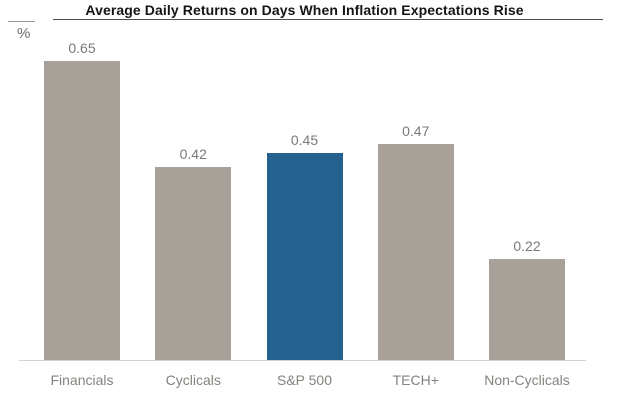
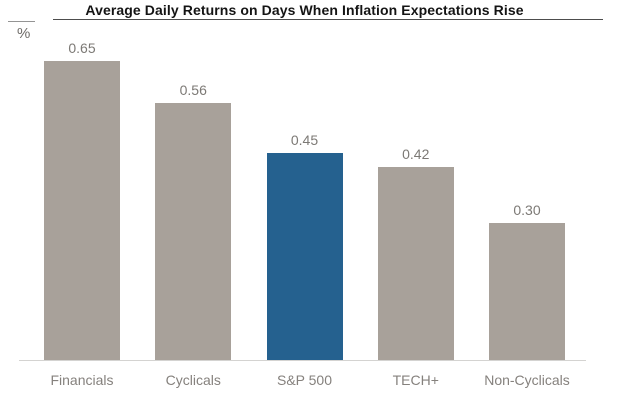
Cyclicals: 0.42 -> 0.56
TECH+: 0.47 -> 0.42
Non-Cyclicals: 0.22 -> 0.30
